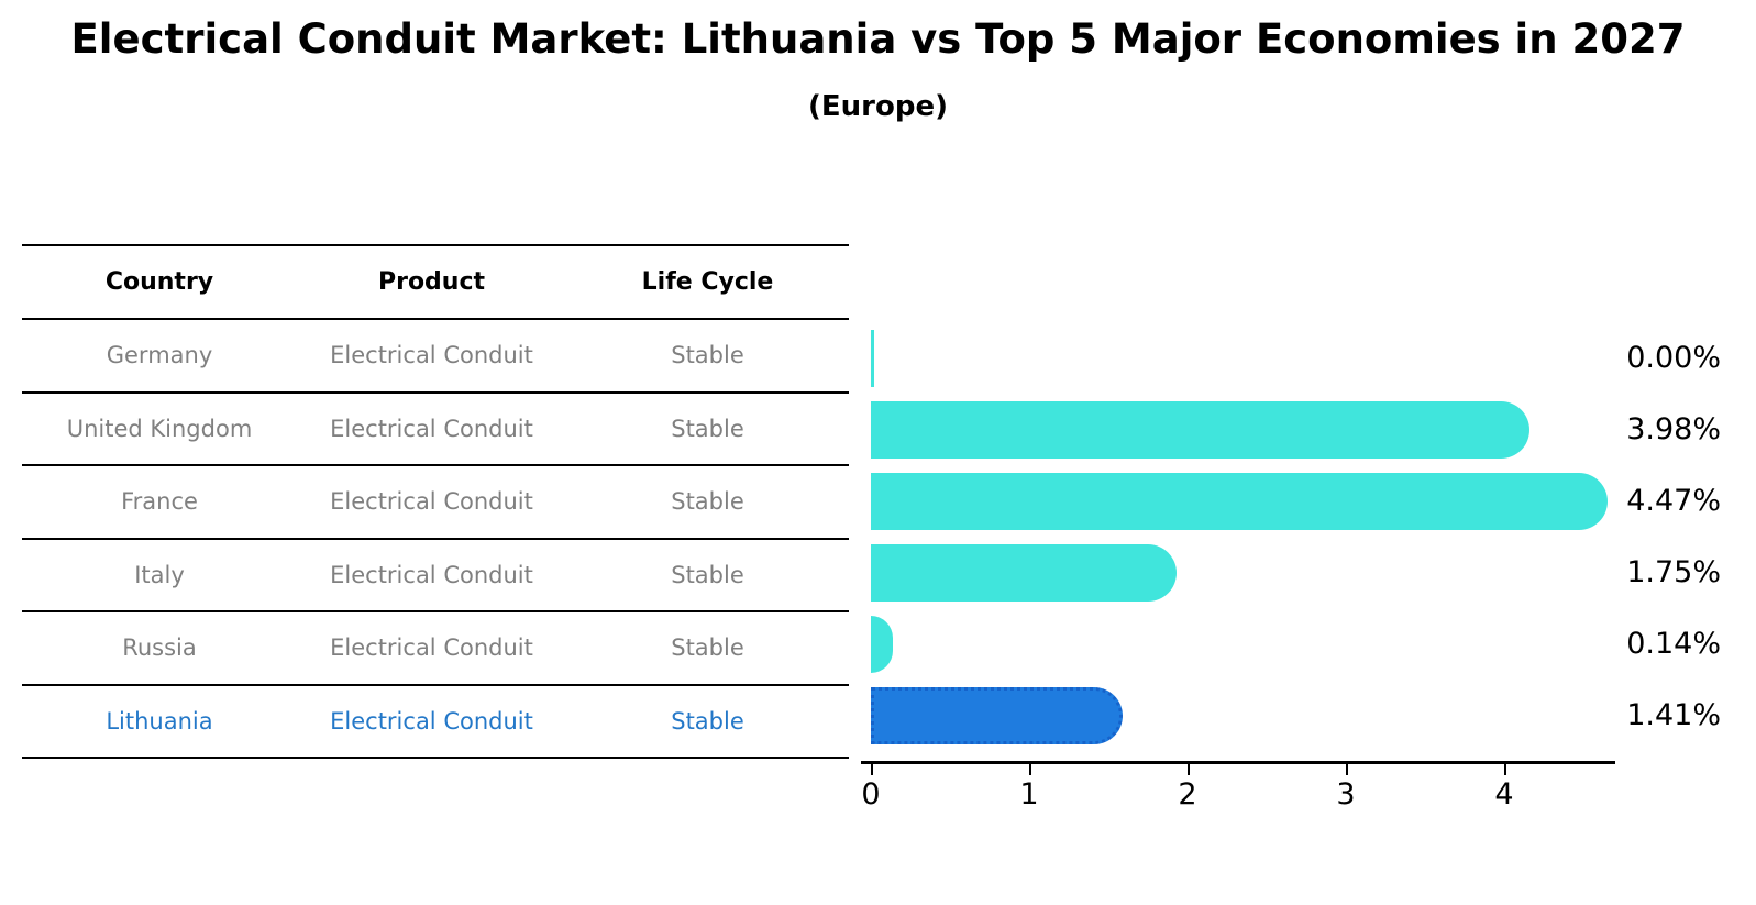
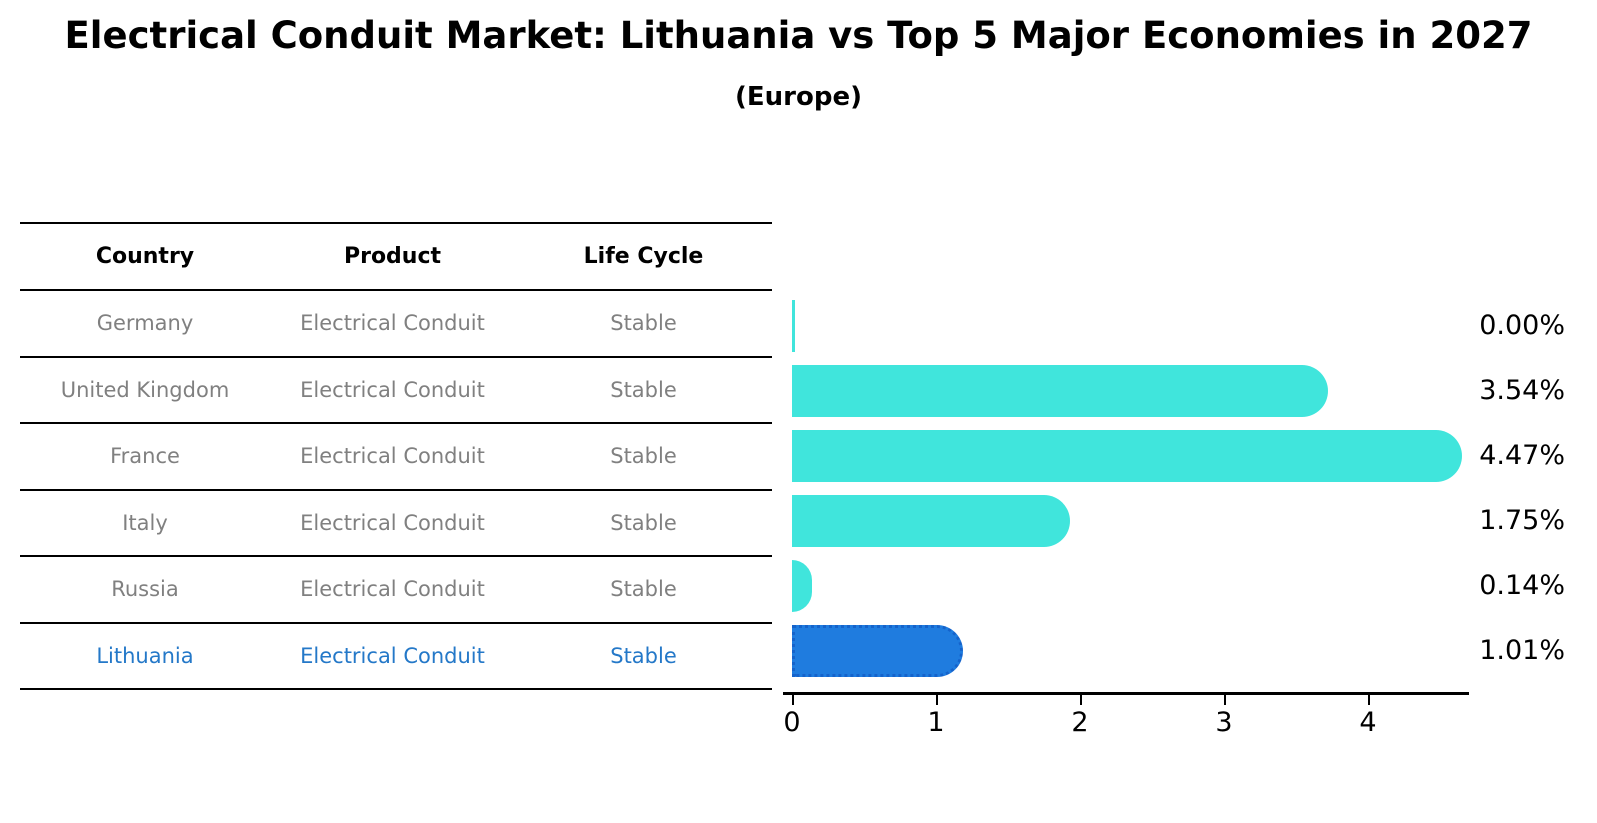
United Kingdom: 3.98% -> 3.54%
Lithuania: 1.41% -> 1.01%
